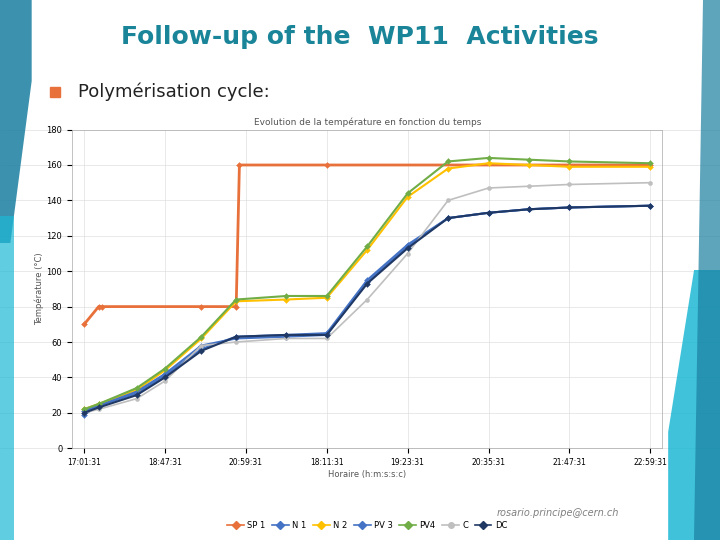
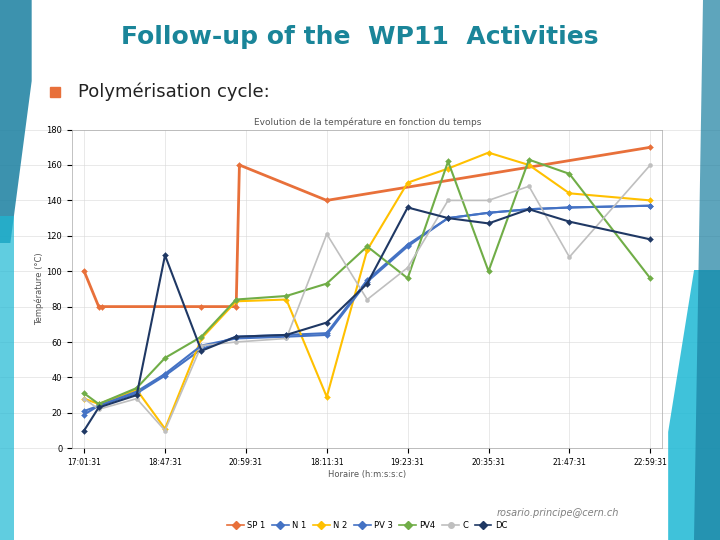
SP 1/17:01:31: 70 -> 100
N 2/17:01:31: 22 -> 28
PV4/17:01:31: 22 -> 31
C/17:01:31: 20 -> 28
DC/17:01:31: 20 -> 10
N 2/18:47:31: 44 -> 11
PV4/18:47:31: 45 -> 51
C/18:47:31: 38 -> 10
DC/18:47:31: 40 -> 109
SP 1/18:11:31: 160 -> 140
N 2/18:11:31: 85 -> 29
PV4/18:11:31: 86 -> 93
C/18:11:31: 62 -> 121
DC/18:11:31: 64 -> 71
N 2/19:23:31: 142 -> 150
PV4/19:23:31: 144 -> 96
C/19:23:31: 110 -> 102
DC/19:23:31: 113 -> 136
N 2/20:35:31: 161 -> 167
PV4/20:35:31: 164 -> 100
C/20:35:31: 147 -> 140
DC/20:35:31: 133 -> 127
N 2/21:47:31: 159 -> 144
PV4/21:47:31: 162 -> 155
C/21:47:31: 149 -> 108
DC/21:47:31: 136 -> 128
SP 1/22:59:31: 160 -> 170
N 2/22:59:31: 159 -> 140
PV4/22:59:31: 161 -> 96
C/22:59:31: 150 -> 160
DC/22:59:31: 137 -> 118
